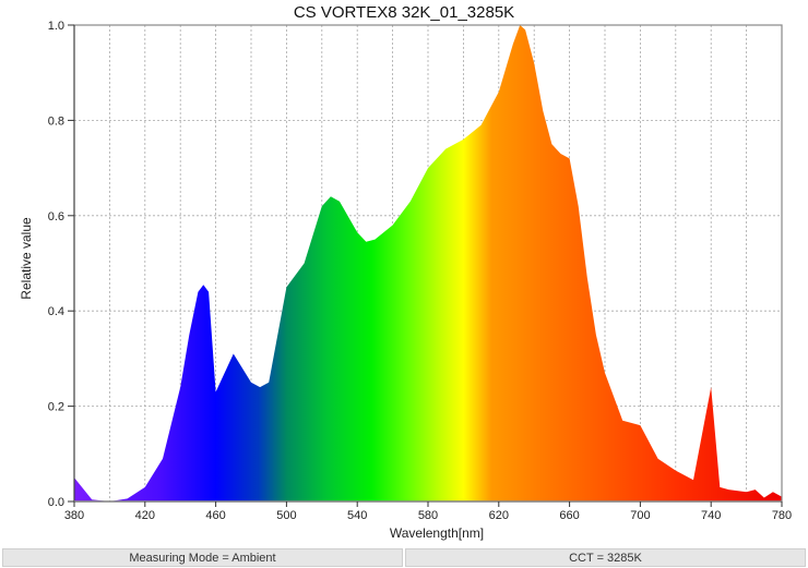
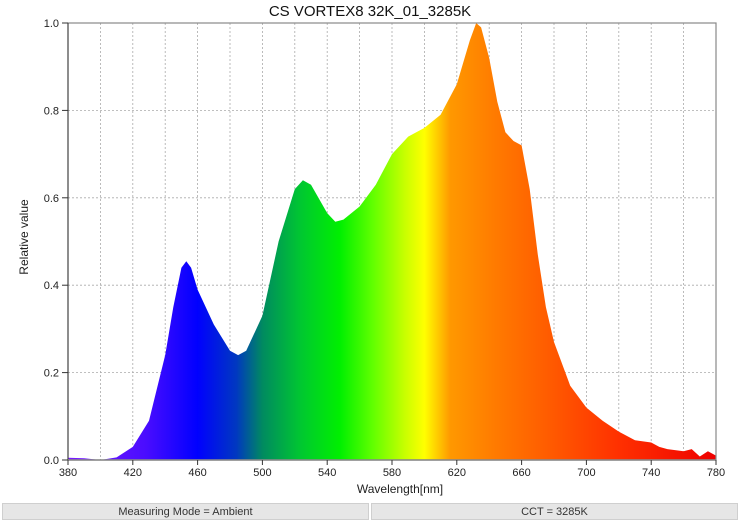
380: 0.05 -> 0.01
460: 0.23 -> 0.39
500: 0.45 -> 0.33
700: 0.16 -> 0.12
740: 0.24 -> 0.04
